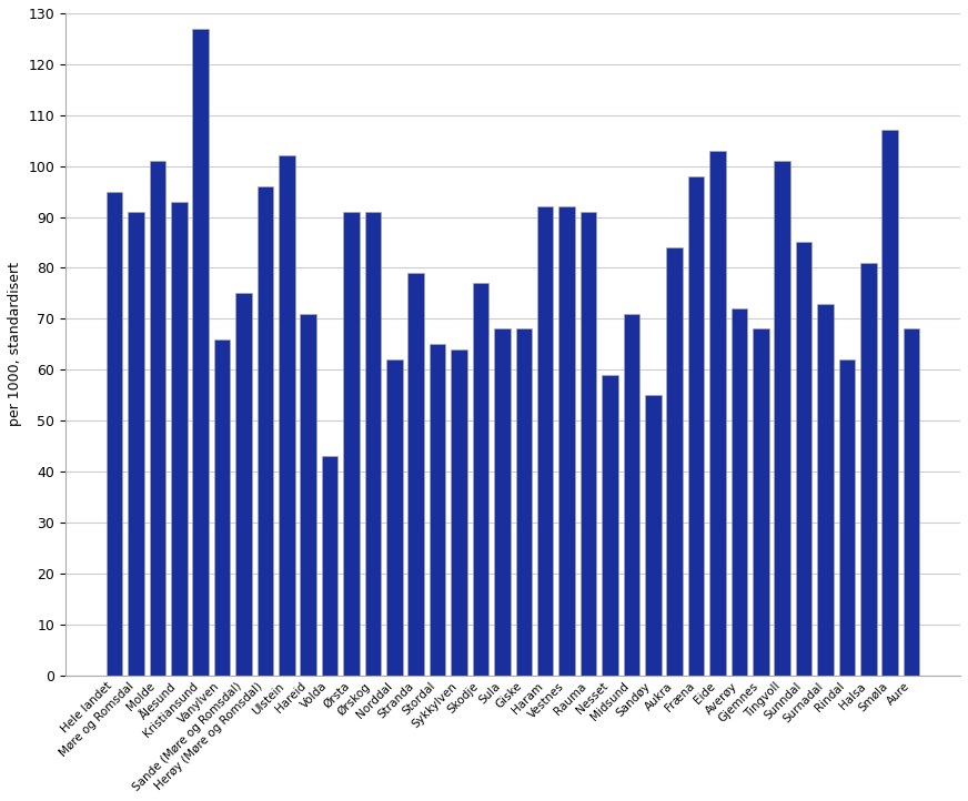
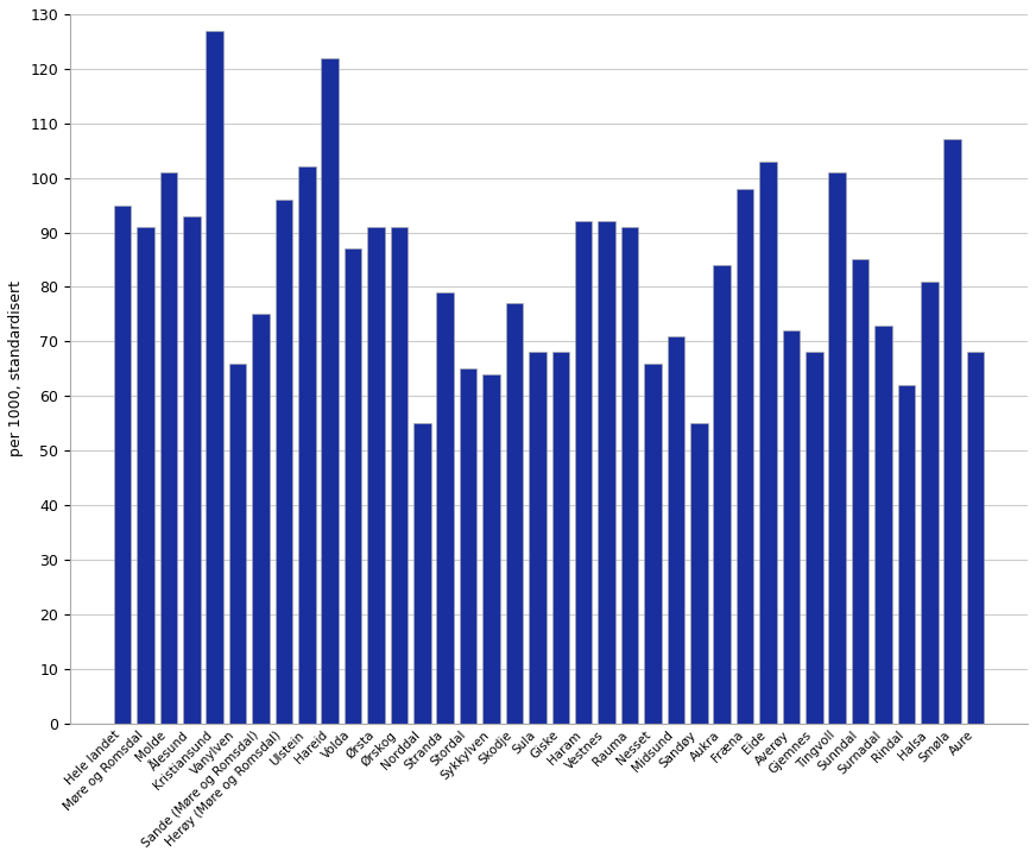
Hareid: 71 -> 122
Volda: 43 -> 87
Norddal: 62 -> 55
Nesset: 59 -> 66
